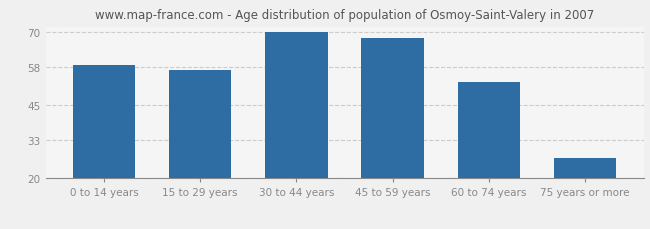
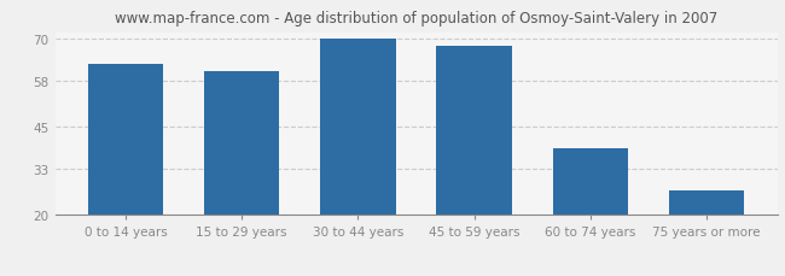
0 to 14 years: 59 -> 63
15 to 29 years: 57 -> 61
60 to 74 years: 53 -> 39
